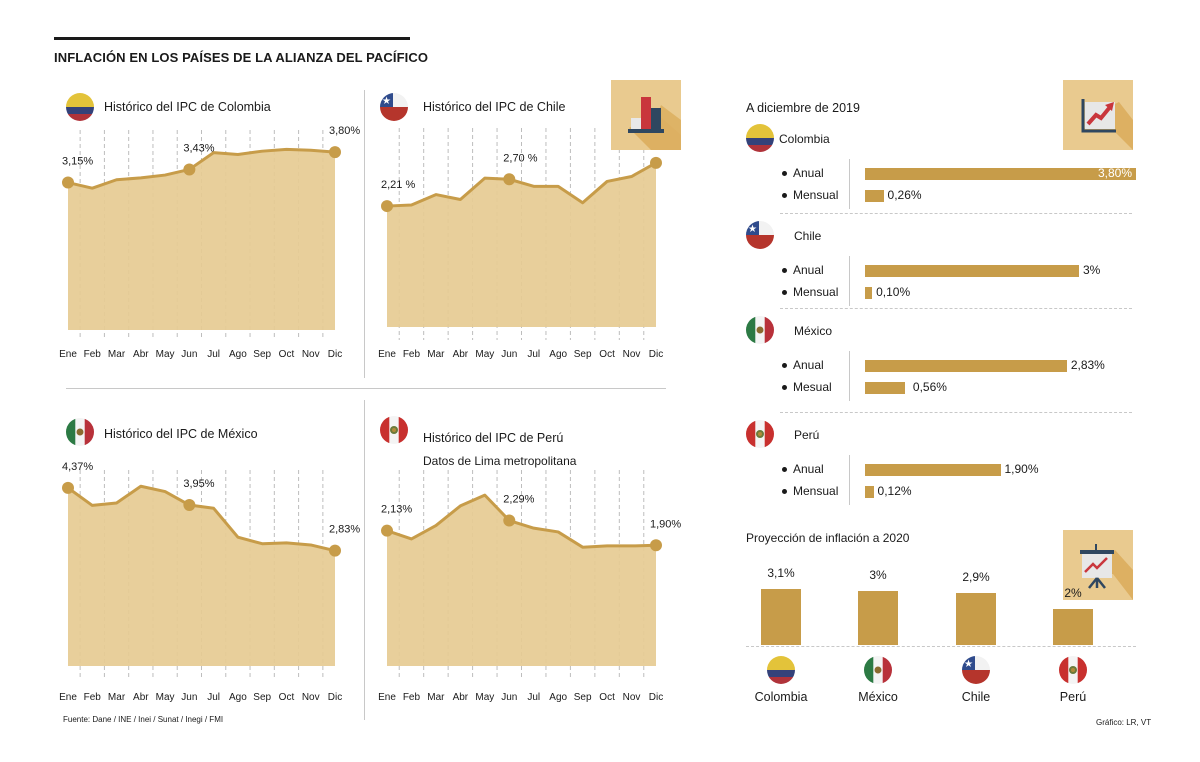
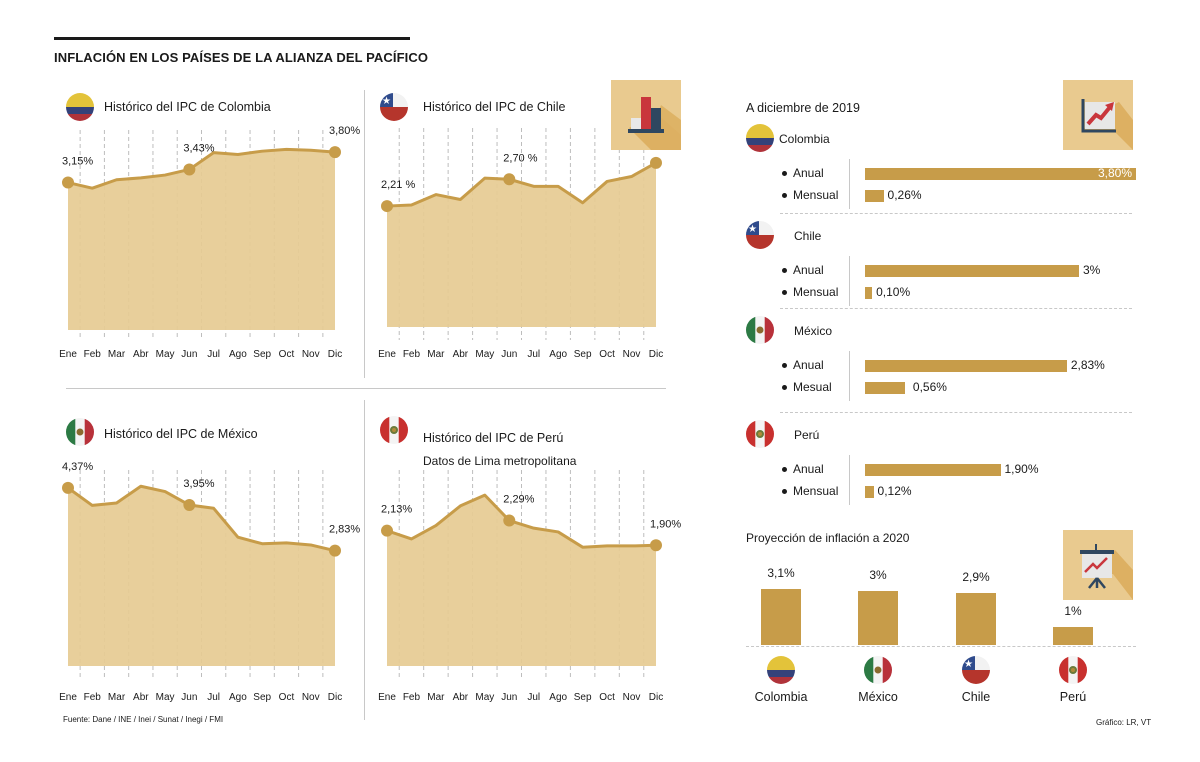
Proyección de inflación a 2020/Perú: 2% -> 1%
